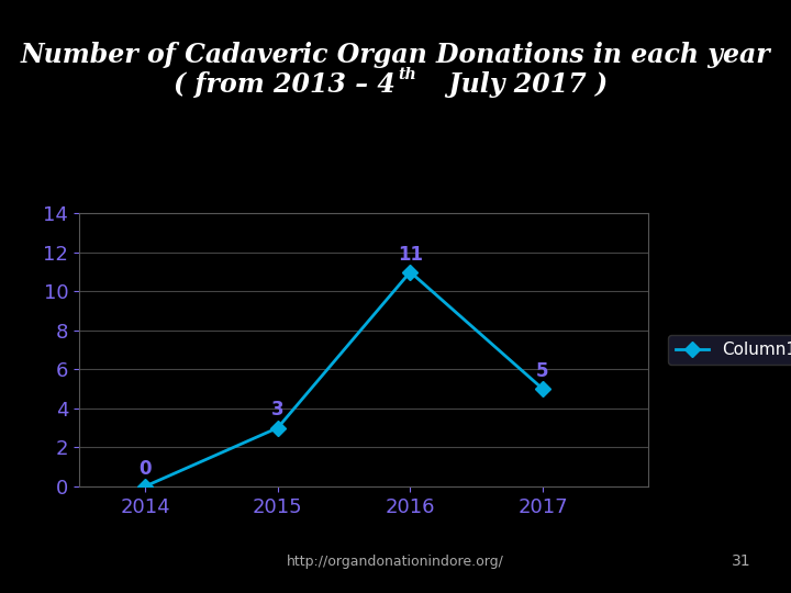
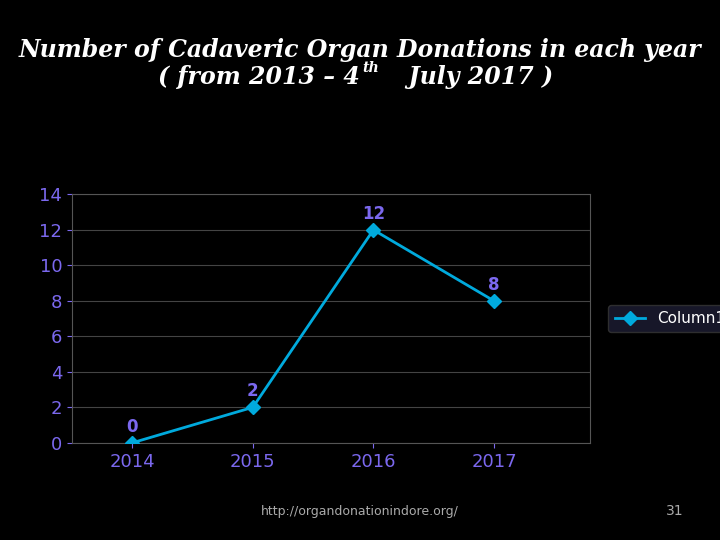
2015: 3 -> 2
2016: 11 -> 12
2017: 5 -> 8
